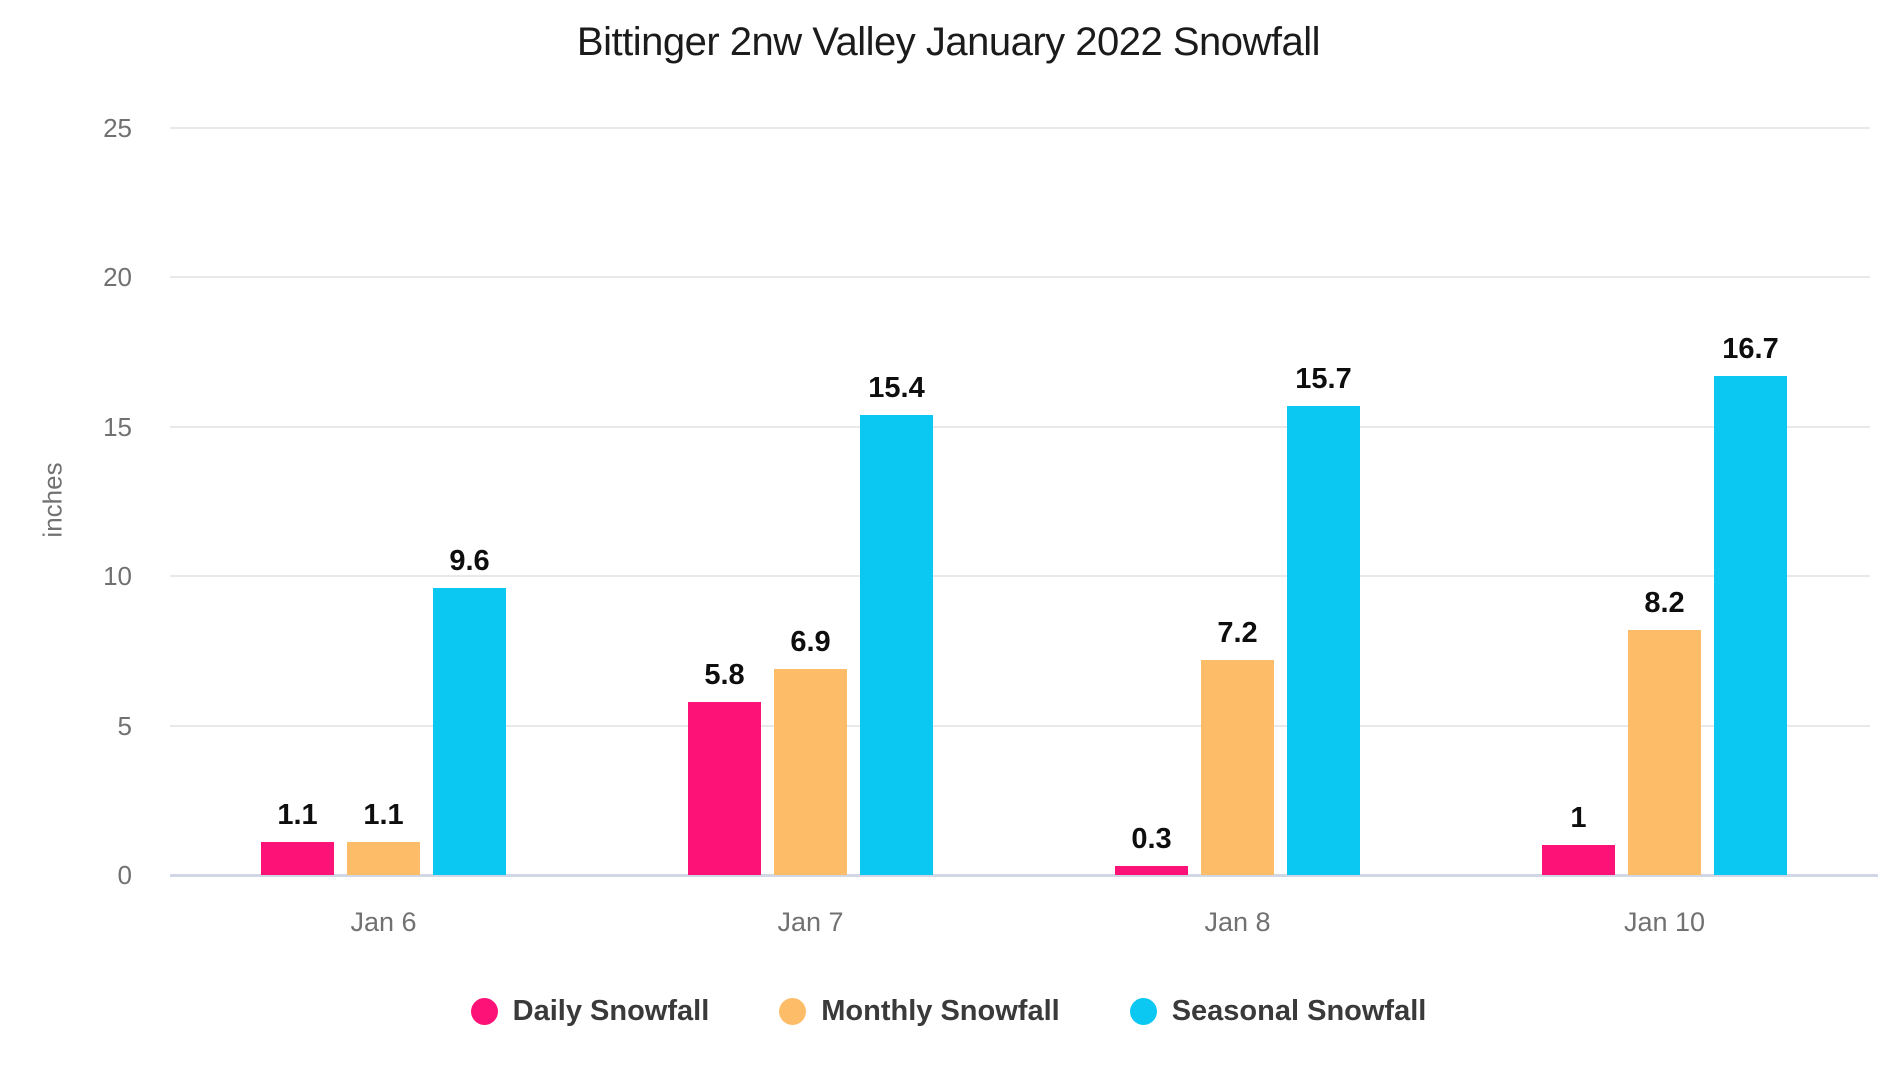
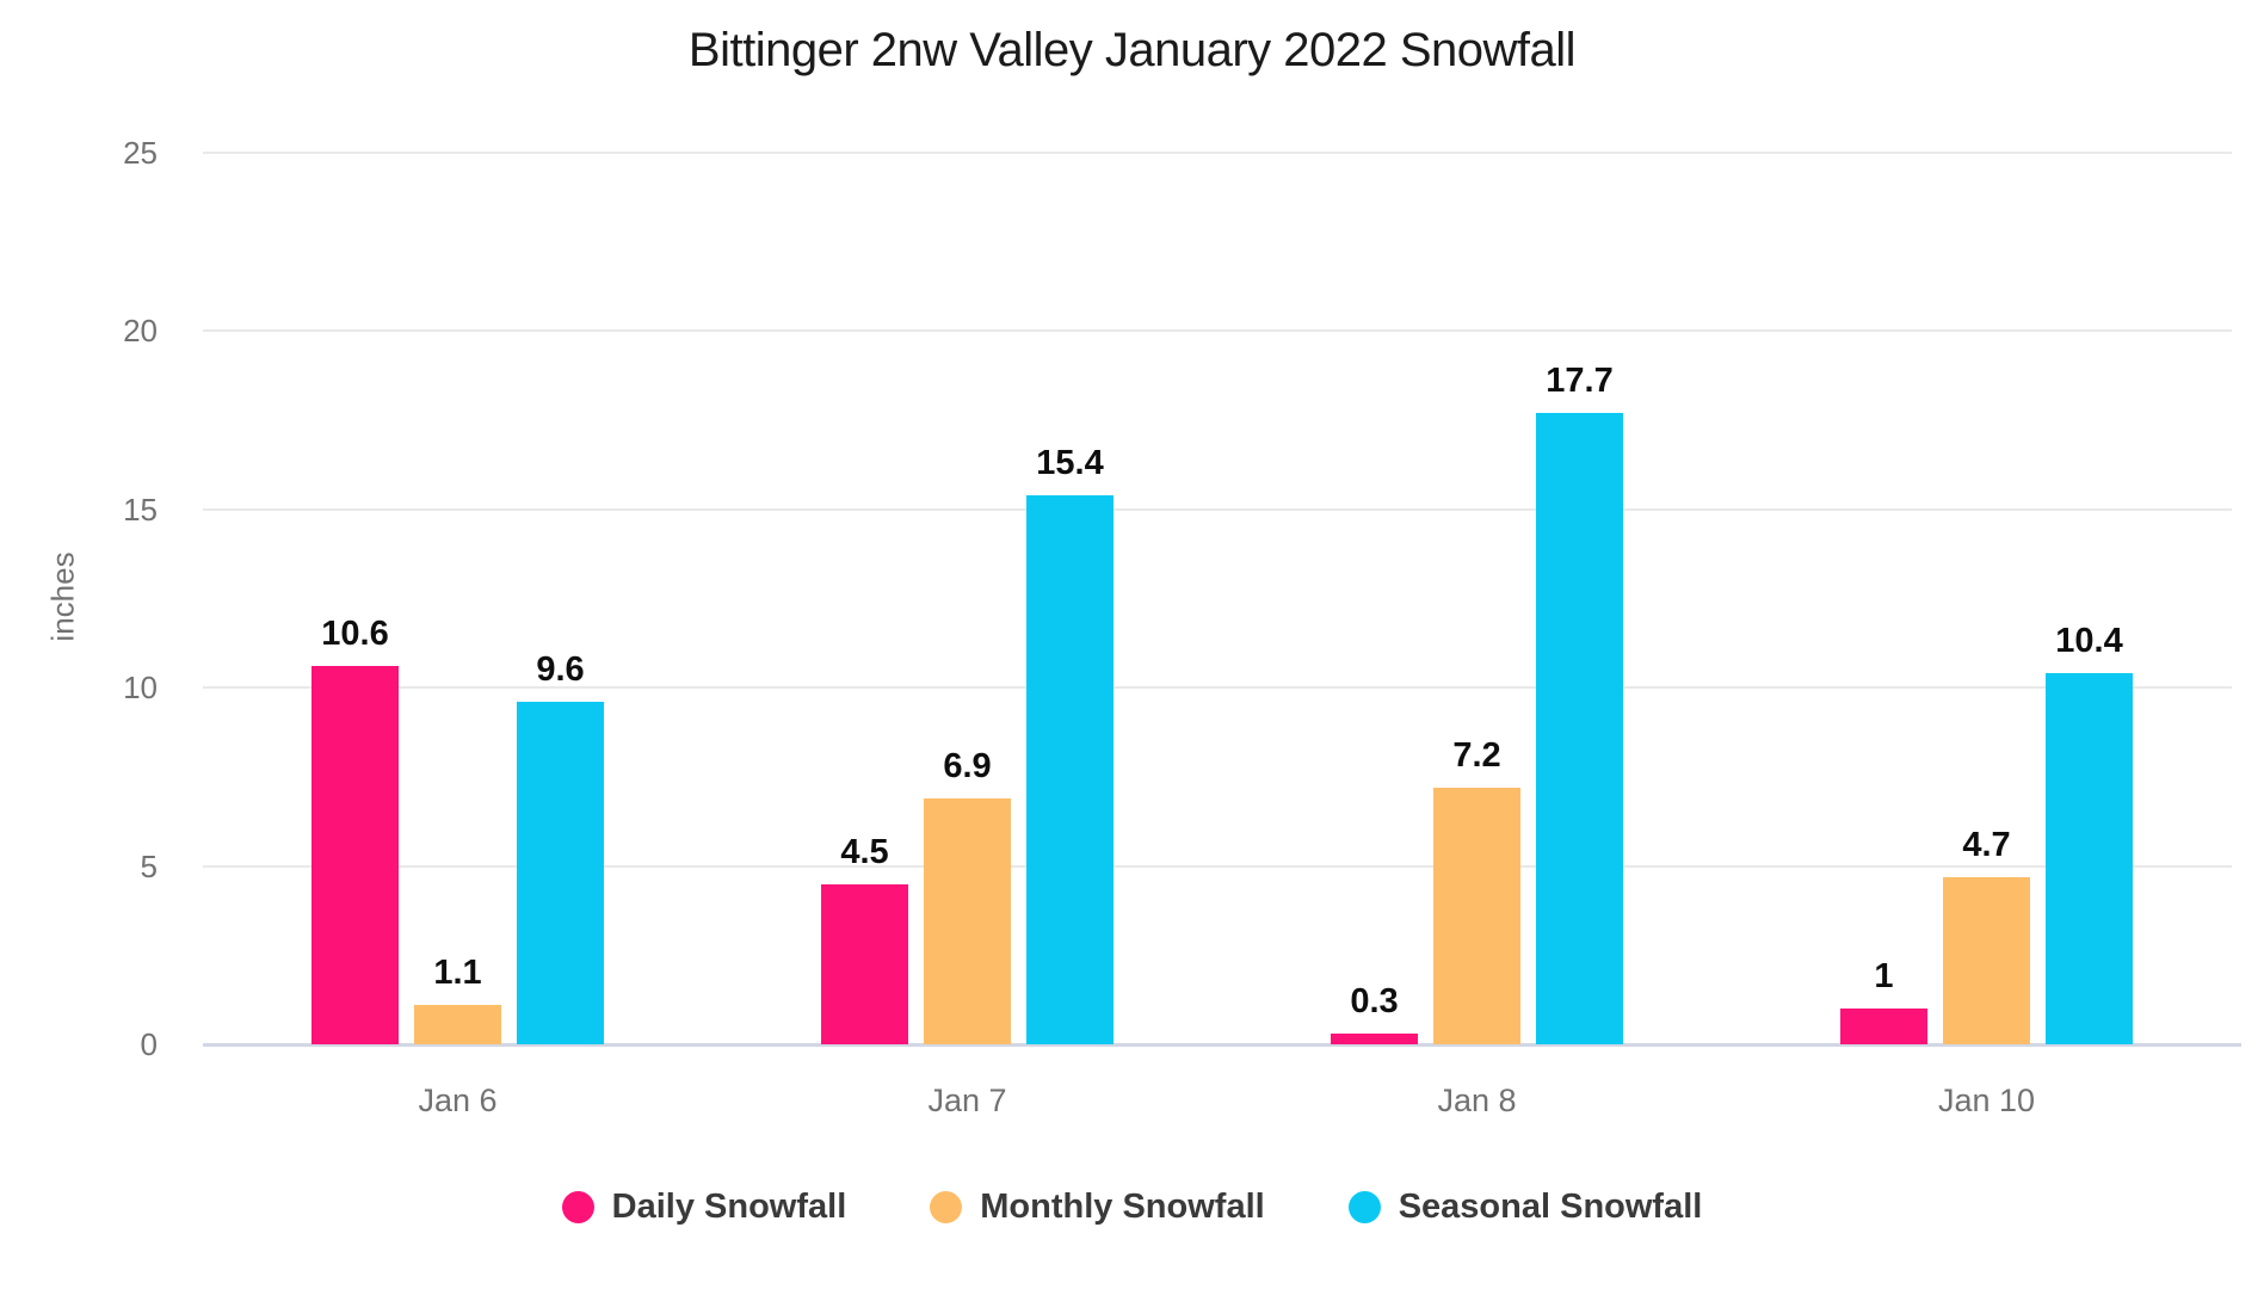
Daily Snowfall/Jan 6: 1.1 -> 10.6
Daily Snowfall/Jan 7: 5.8 -> 4.5
Seasonal Snowfall/Jan 8: 15.7 -> 17.7
Monthly Snowfall/Jan 10: 8.2 -> 4.7
Seasonal Snowfall/Jan 10: 16.7 -> 10.4
